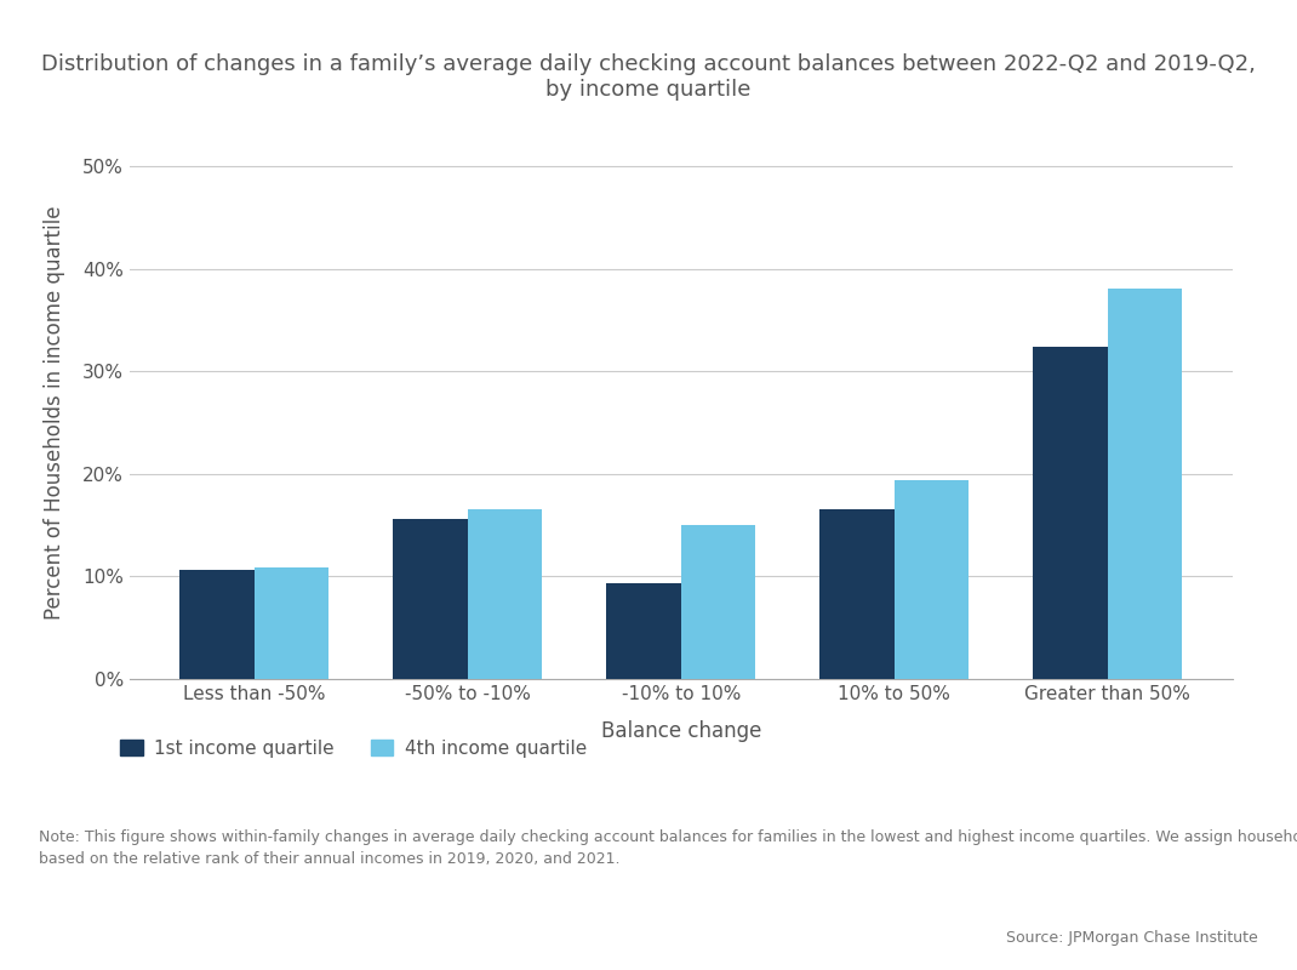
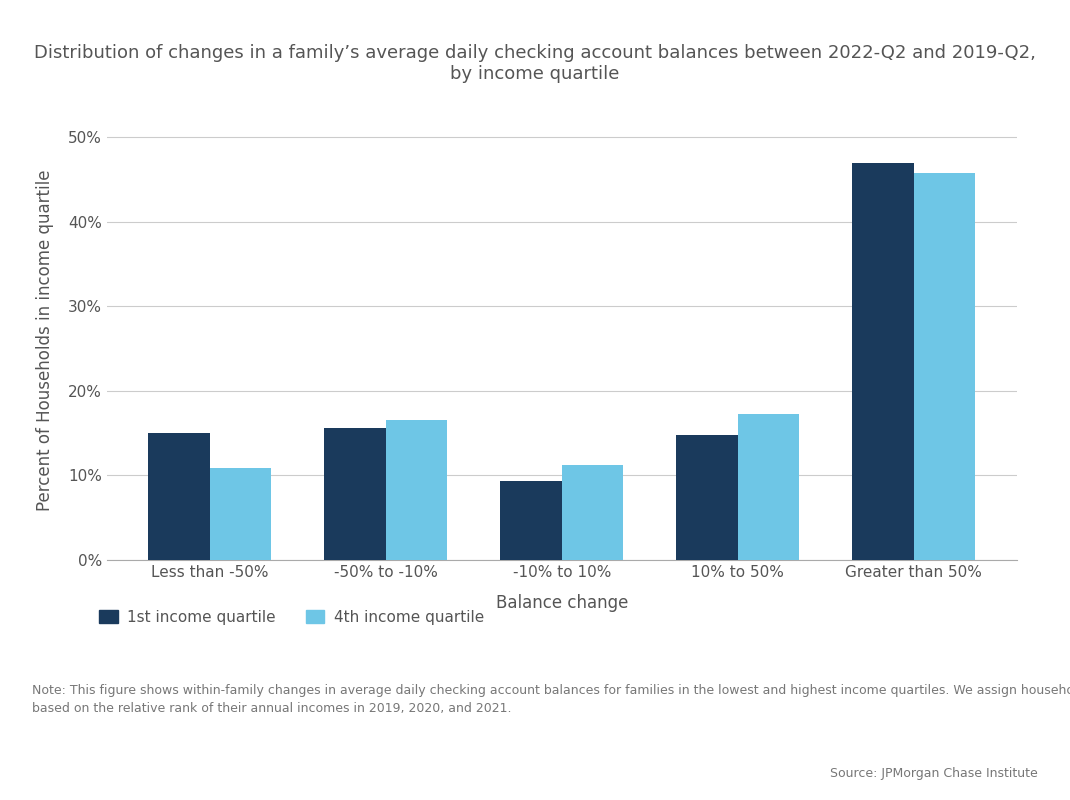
1st income quartile/Less than -50%: 10.6% -> 15.0%
4th income quartile/-10% to 10%: 15.0% -> 11.2%
1st income quartile/10% to 50%: 16.6% -> 14.8%
4th income quartile/10% to 50%: 19.4% -> 17.3%
1st income quartile/Greater than 50%: 32.4% -> 46.9%
4th income quartile/Greater than 50%: 38.0% -> 45.7%
